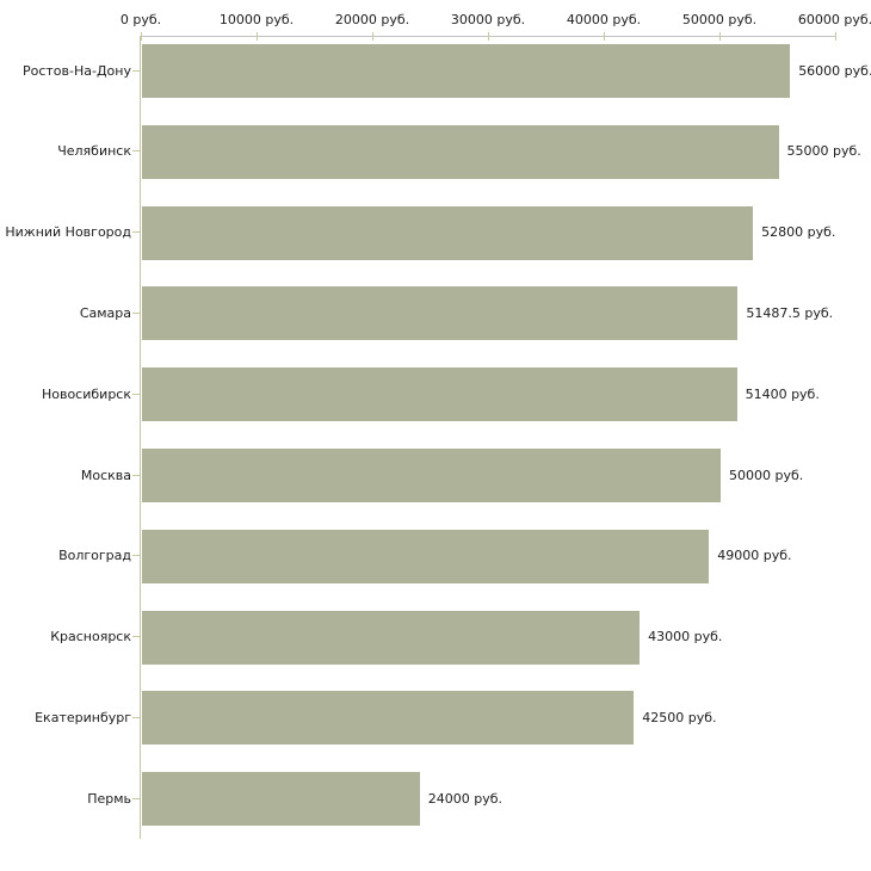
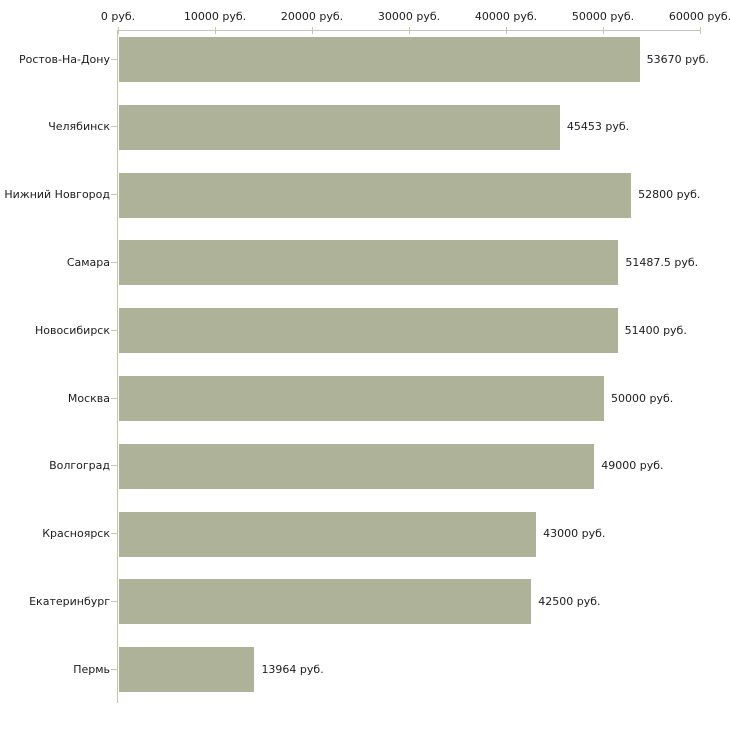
Ростов-На-Дону: 56000 -> 53670
Челябинск: 55000 -> 45453
Пермь: 24000 -> 13964
